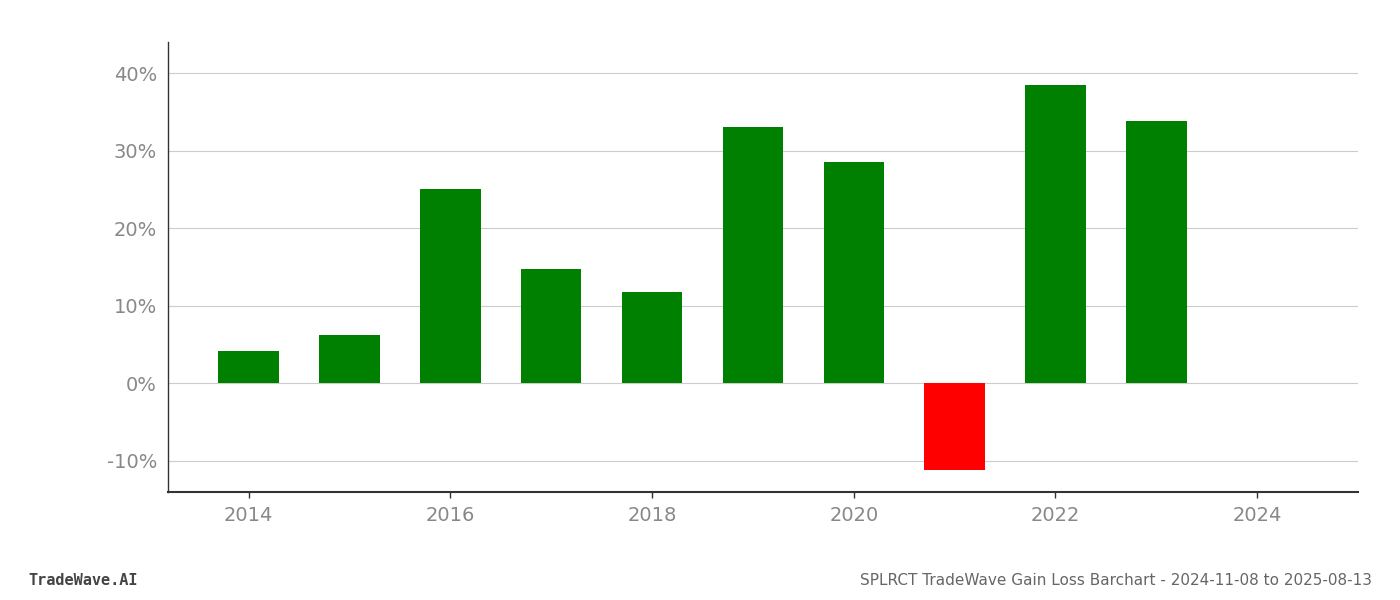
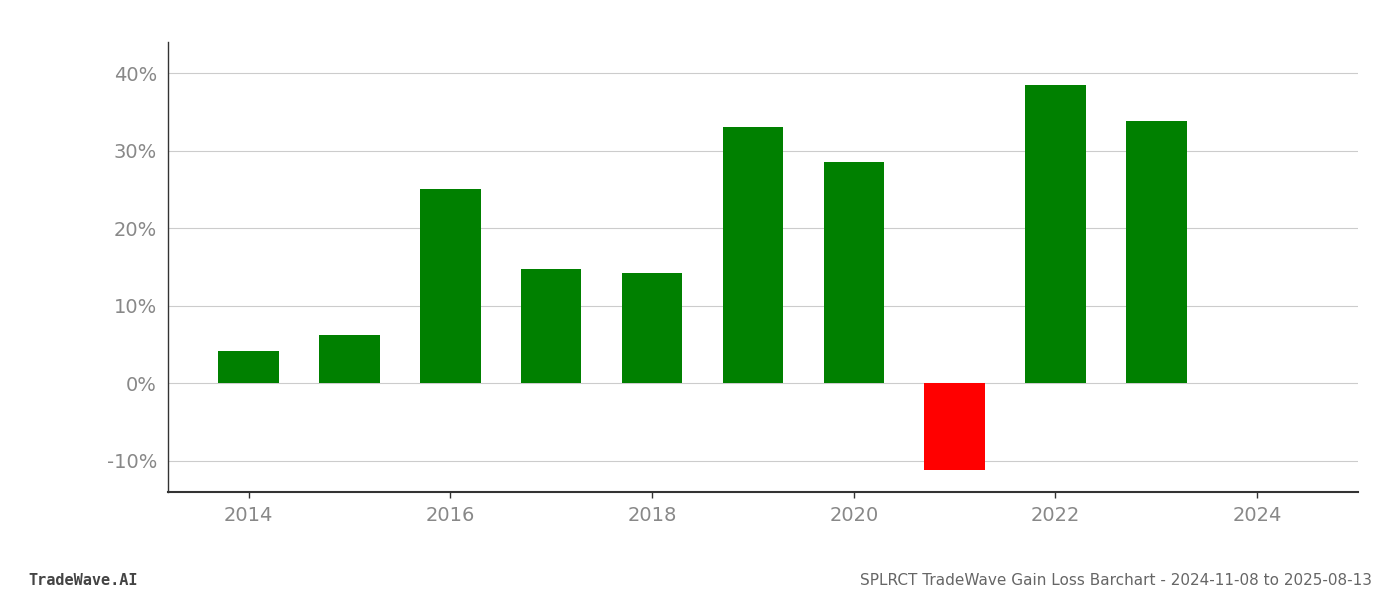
2018: 11.8% -> 14.2%
